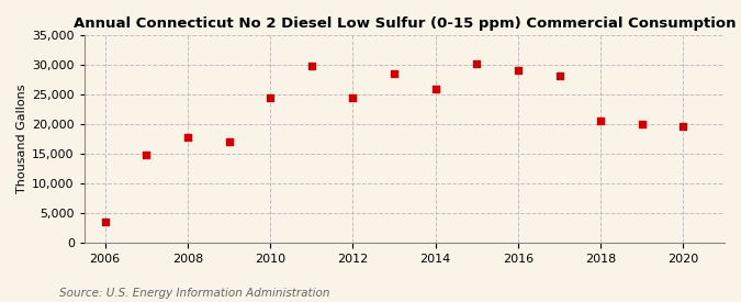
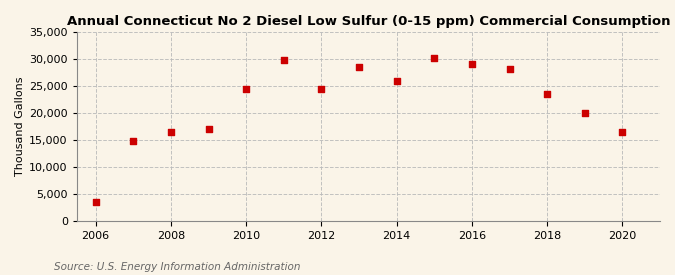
2008: 17,800 -> 16,500
2018: 20,600 -> 23,600
2020: 19,600 -> 16,500
